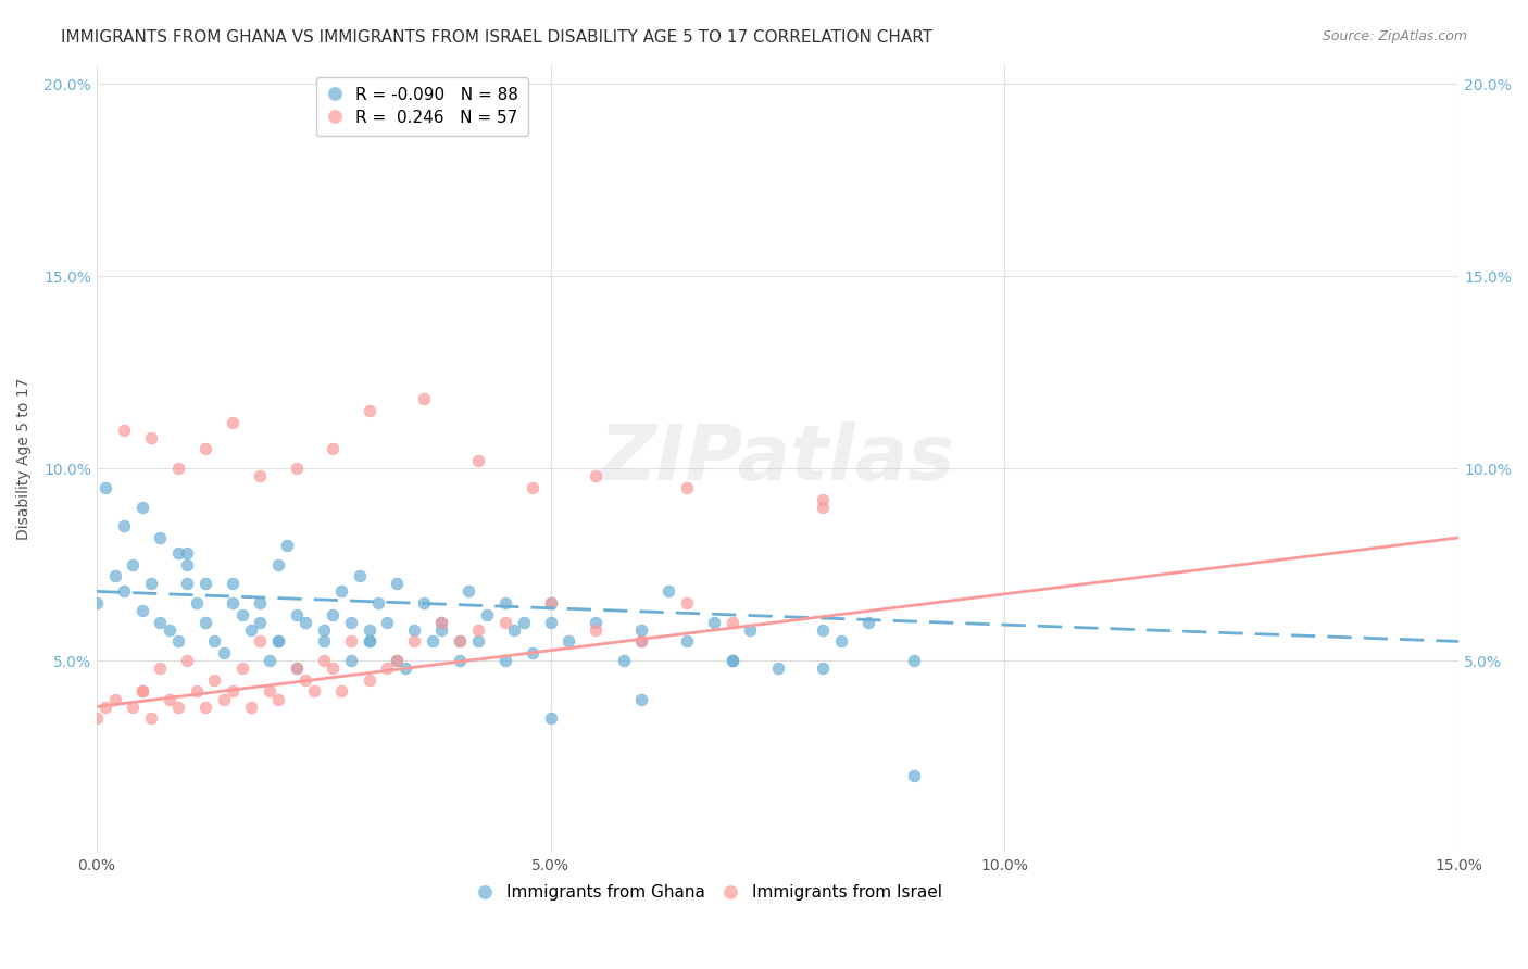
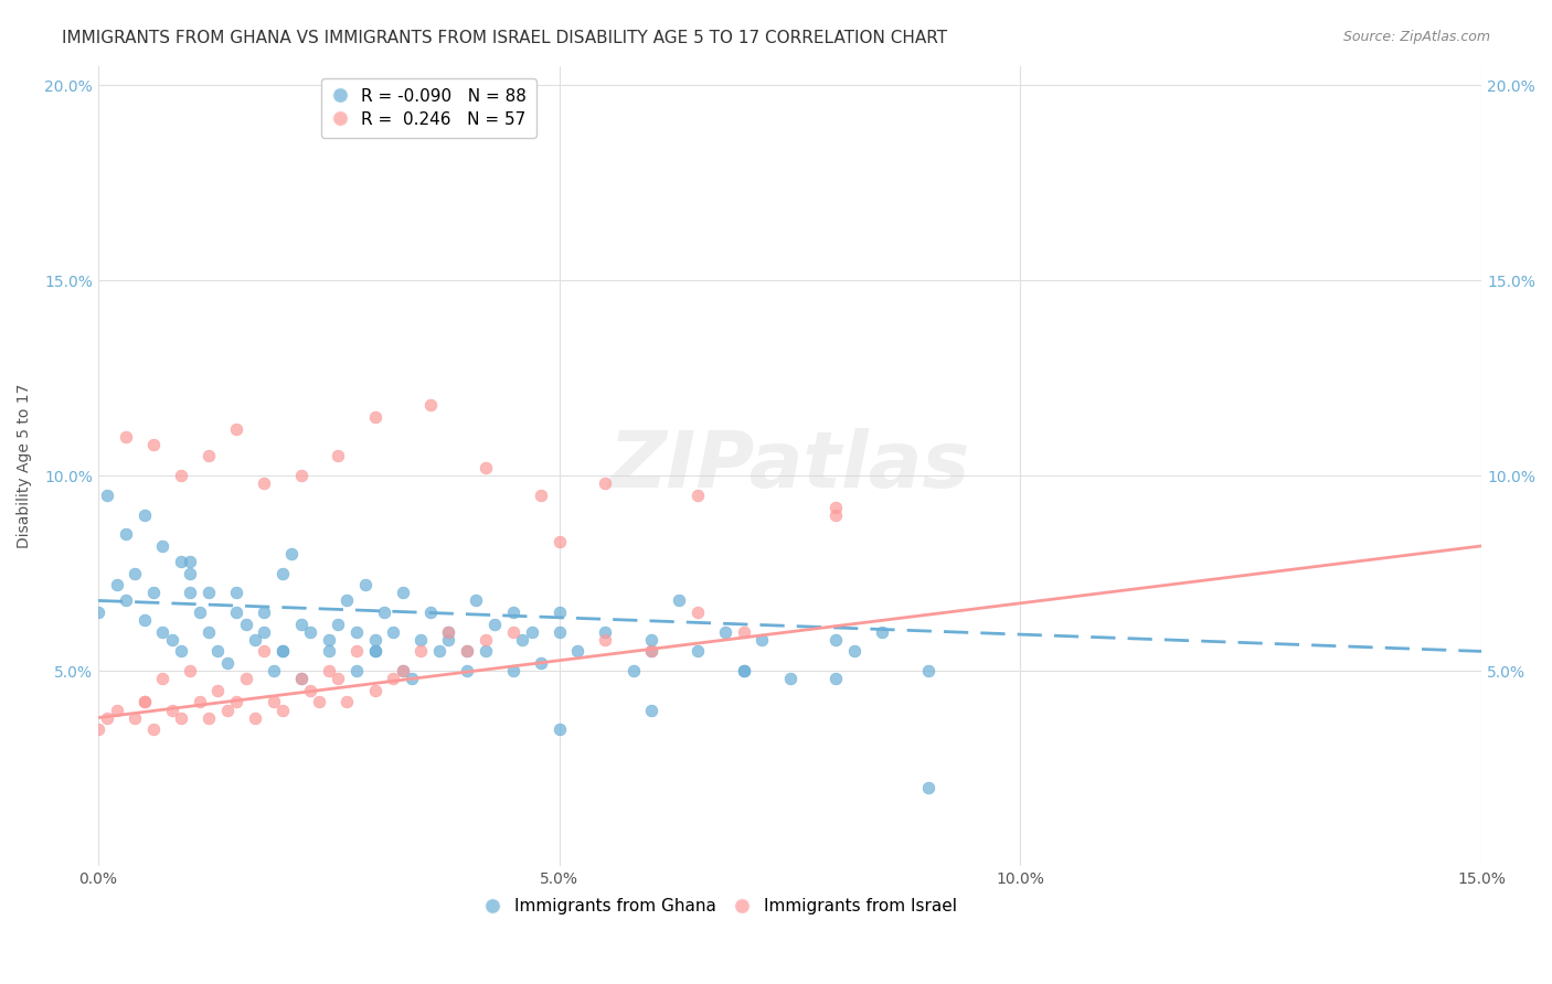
Immigrants from Israel/5.0%: 6.5% -> 8.3%
